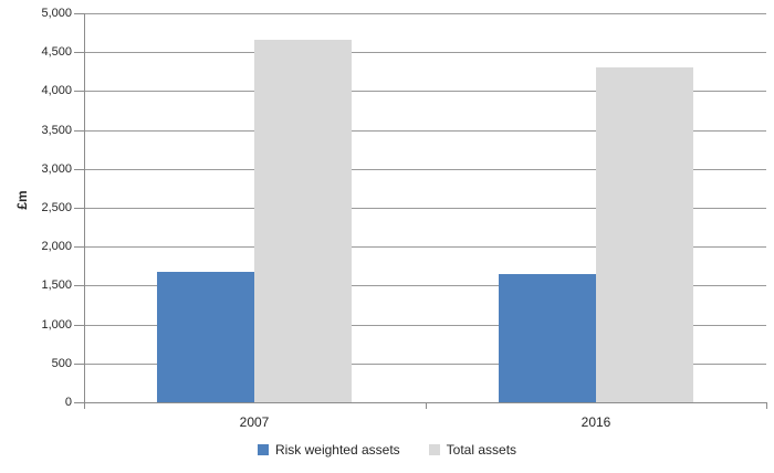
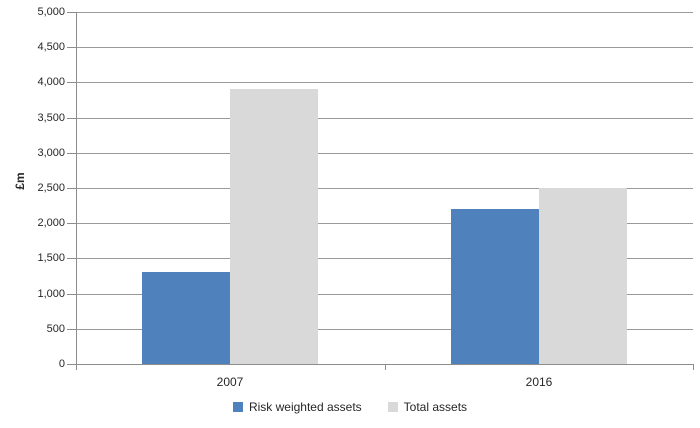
Risk weighted assets/2007: 1700 -> 1300
Total assets/2007: 4700 -> 3900
Risk weighted assets/2016: 1600 -> 2200
Total assets/2016: 4300 -> 2500
